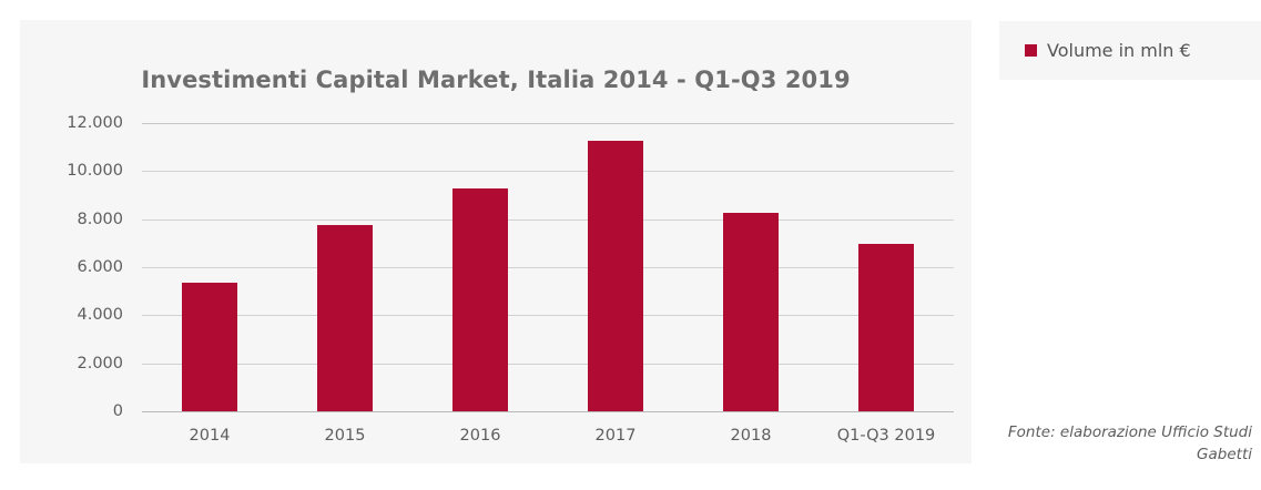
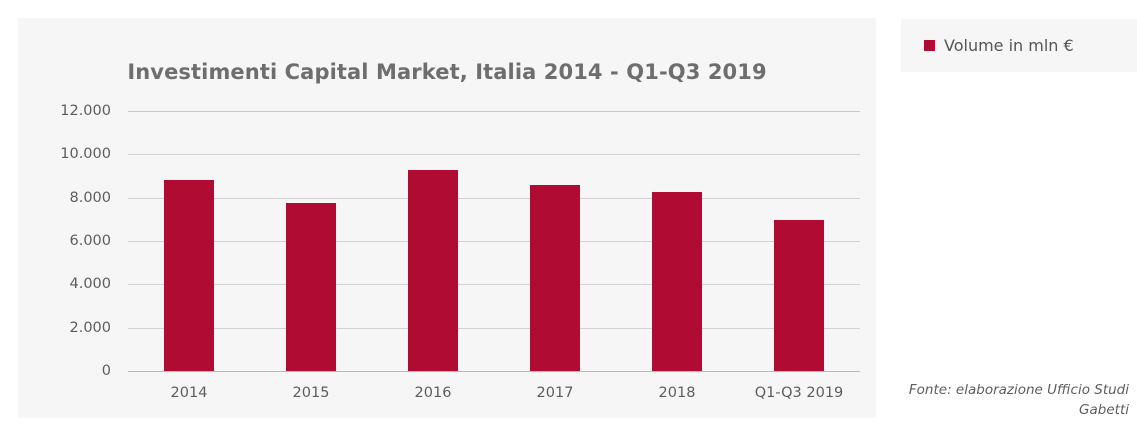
2014: 5400 -> 8800
2017: 11200 -> 8600
